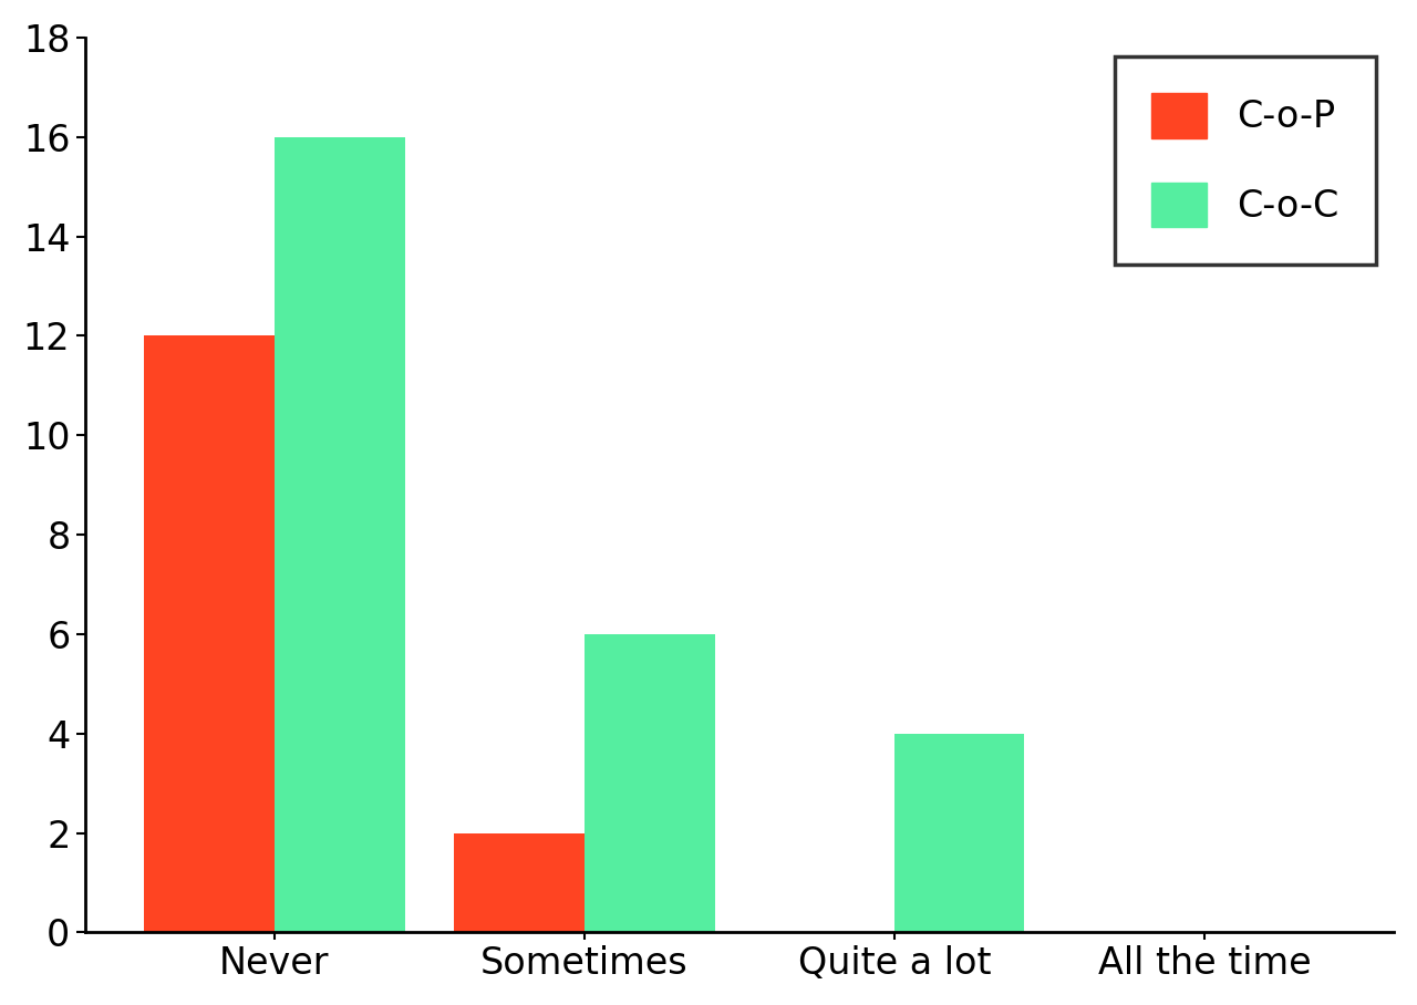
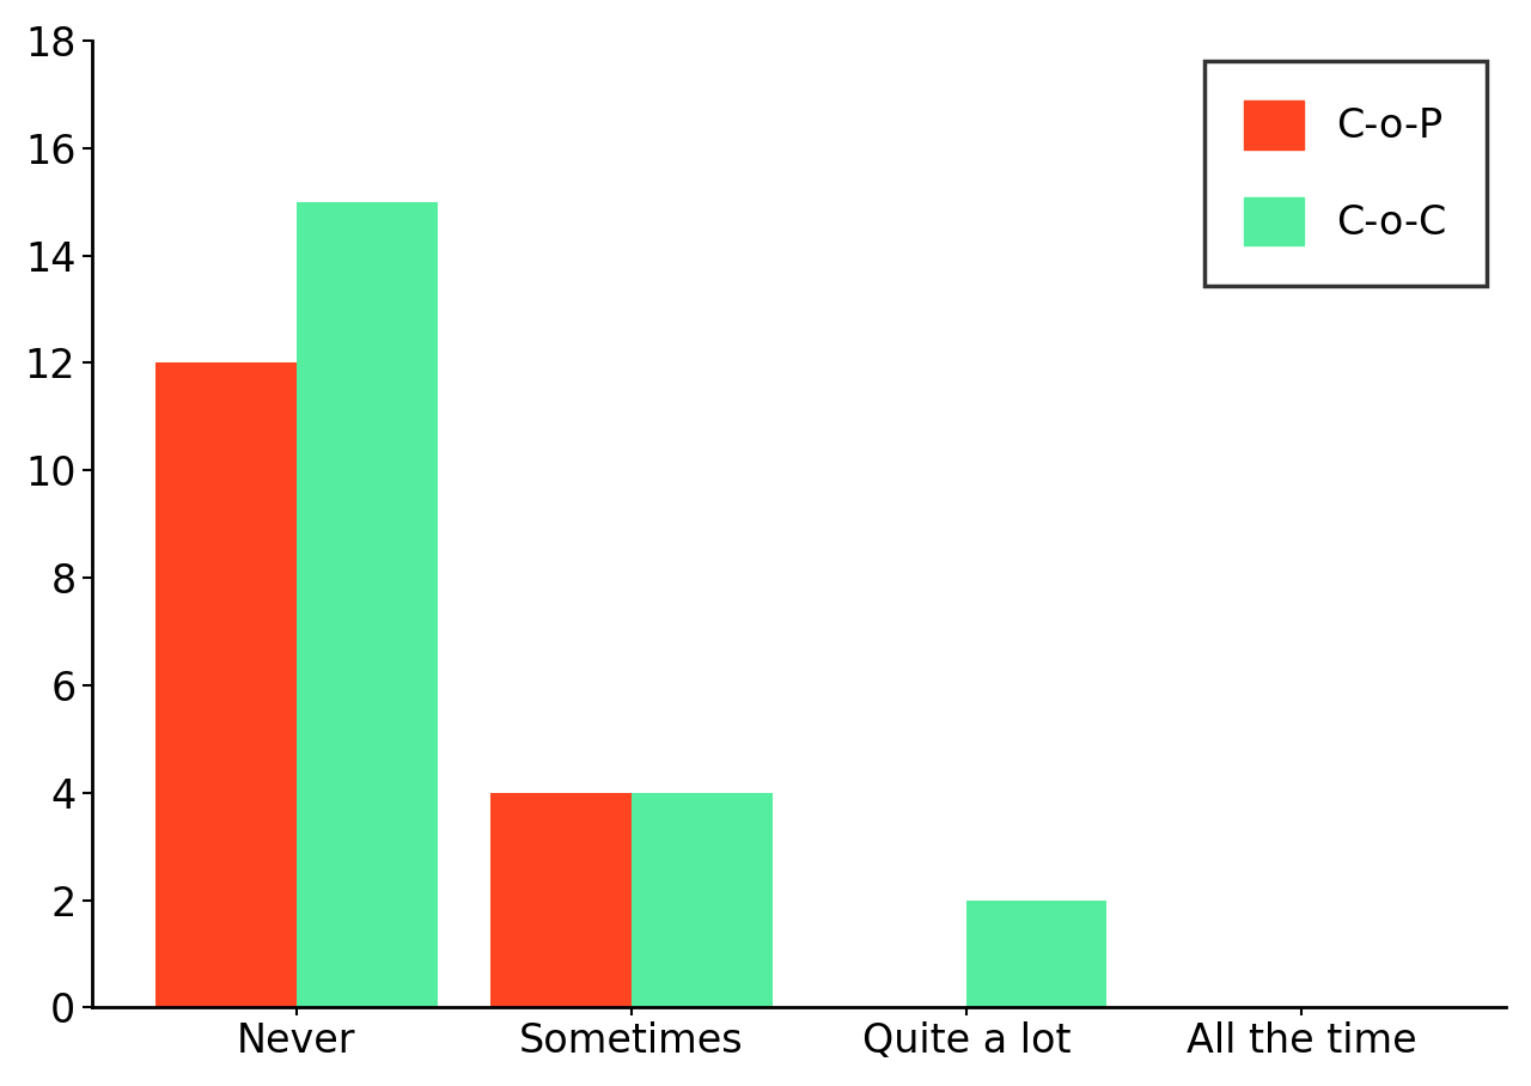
C-o-C/Never: 16 -> 15
C-o-P/Sometimes: 2 -> 4
C-o-C/Sometimes: 6 -> 4
C-o-C/Quite a lot: 4 -> 2
